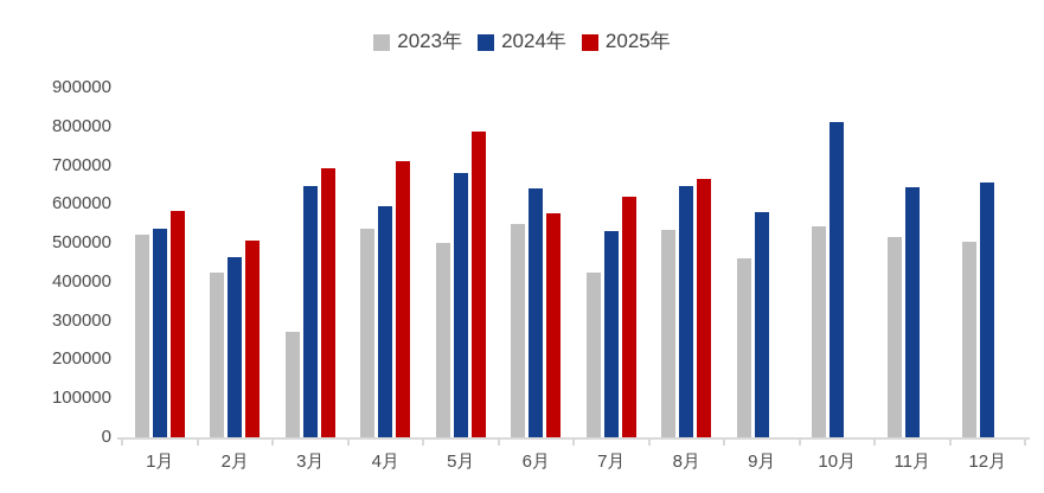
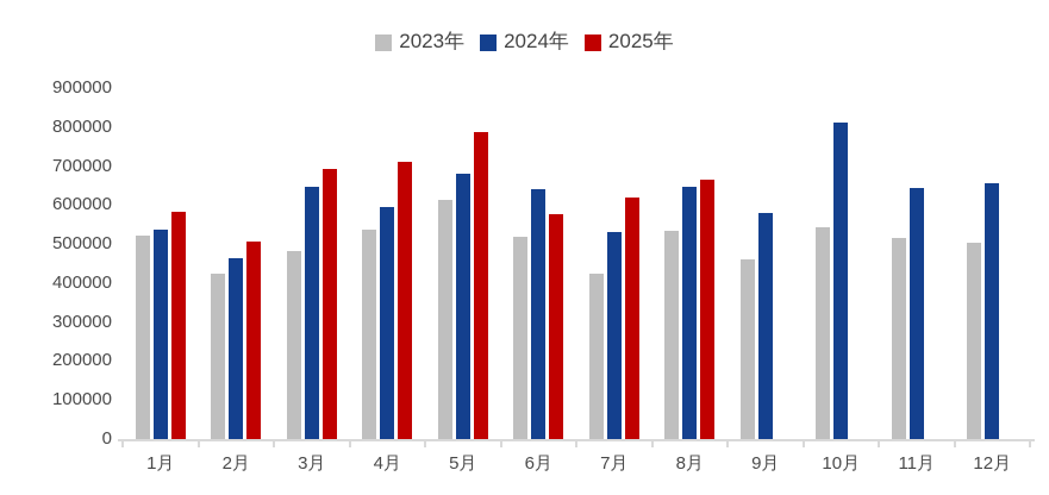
2023年/3月: 270000 -> 480000
2023年/5月: 500000 -> 610000
2023年/6月: 550000 -> 520000
